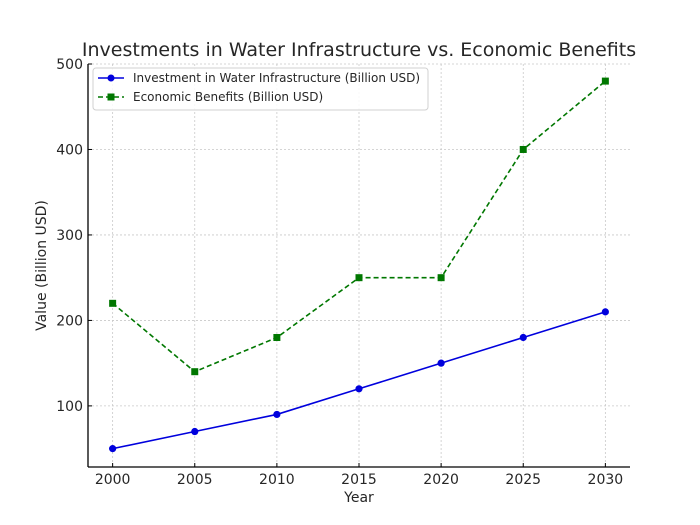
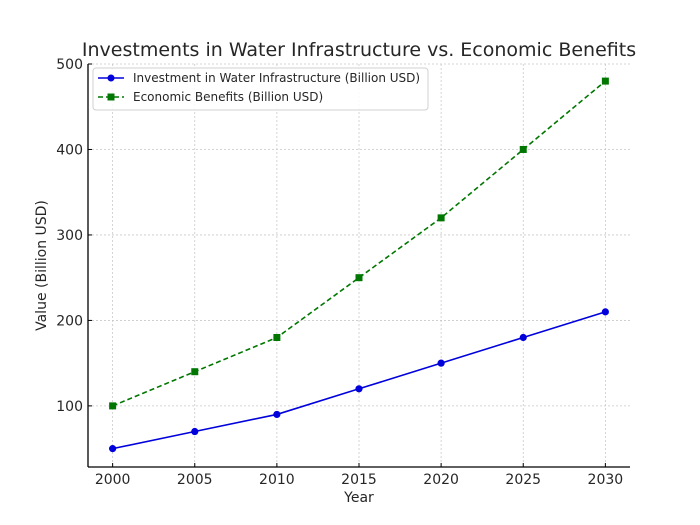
Economic Benefits (Billion USD)/2000: 220 -> 100
Economic Benefits (Billion USD)/2020: 250 -> 320
